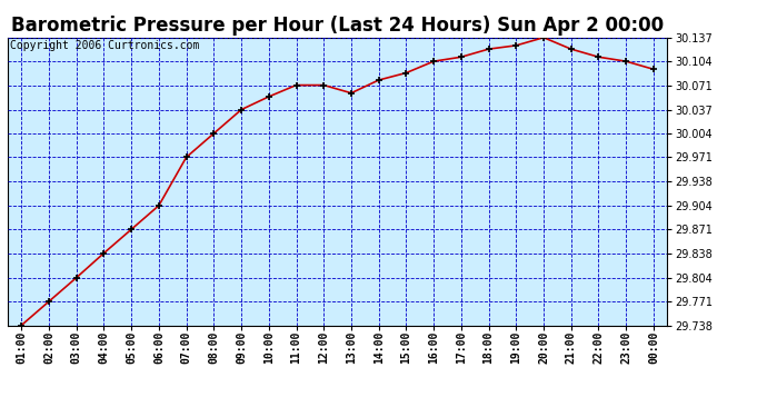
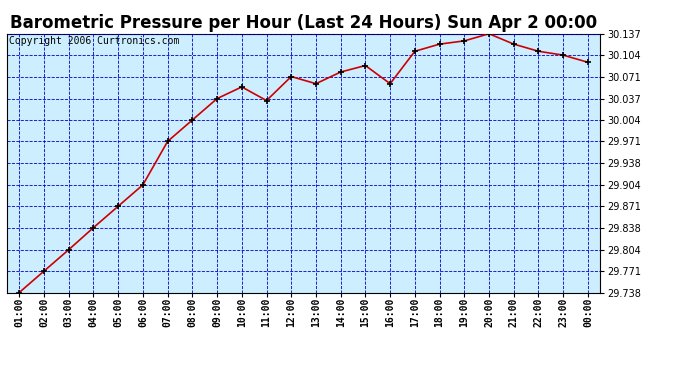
11:00: 30.071 -> 30.034
16:00: 30.104 -> 30.060
